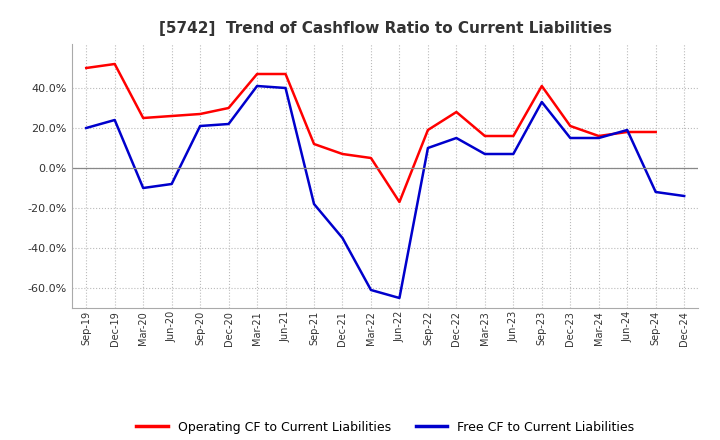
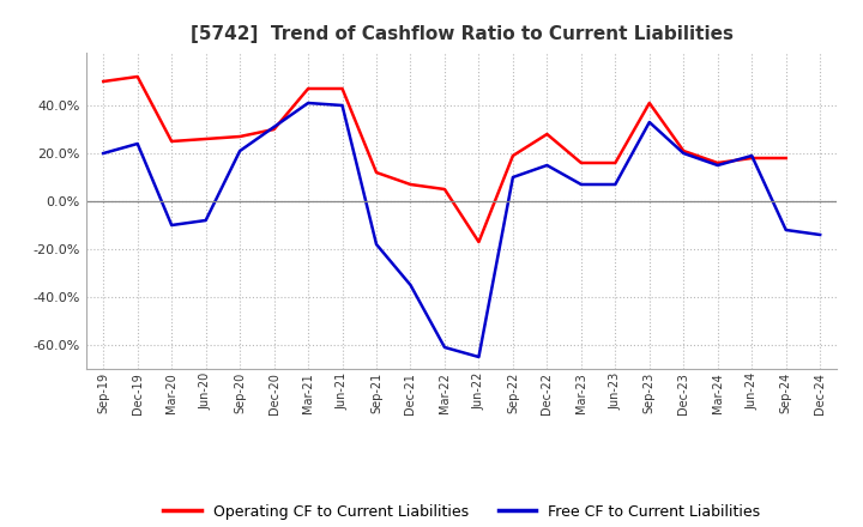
Free CF to Current Liabilities/Dec-20: 22% -> 31%
Free CF to Current Liabilities/Dec-23: 15% -> 20%
